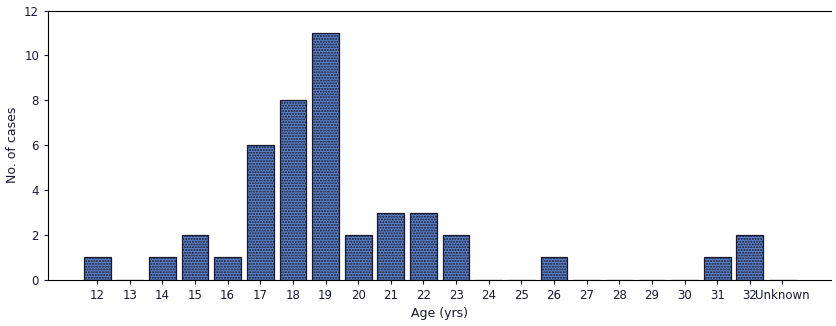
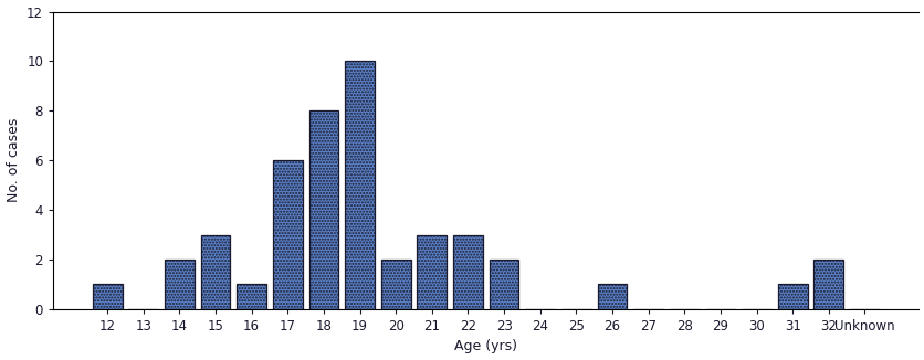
14: 1 -> 2
15: 2 -> 3
19: 11 -> 10
